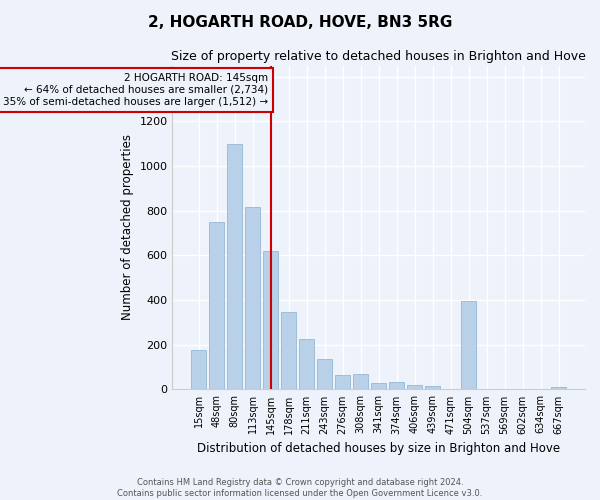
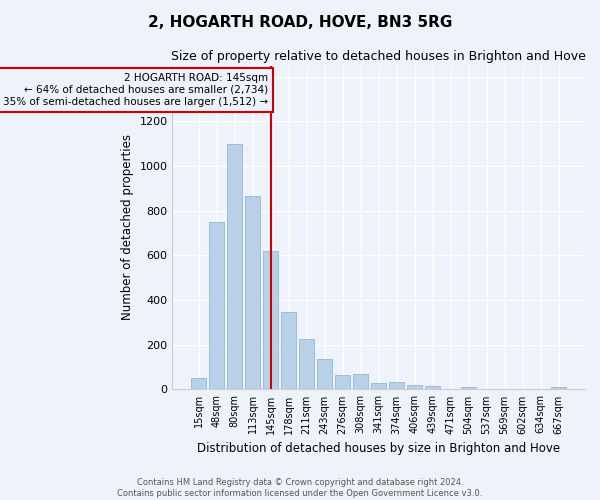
15sqm: 175 -> 50
113sqm: 815 -> 865
504sqm: 395 -> 12
